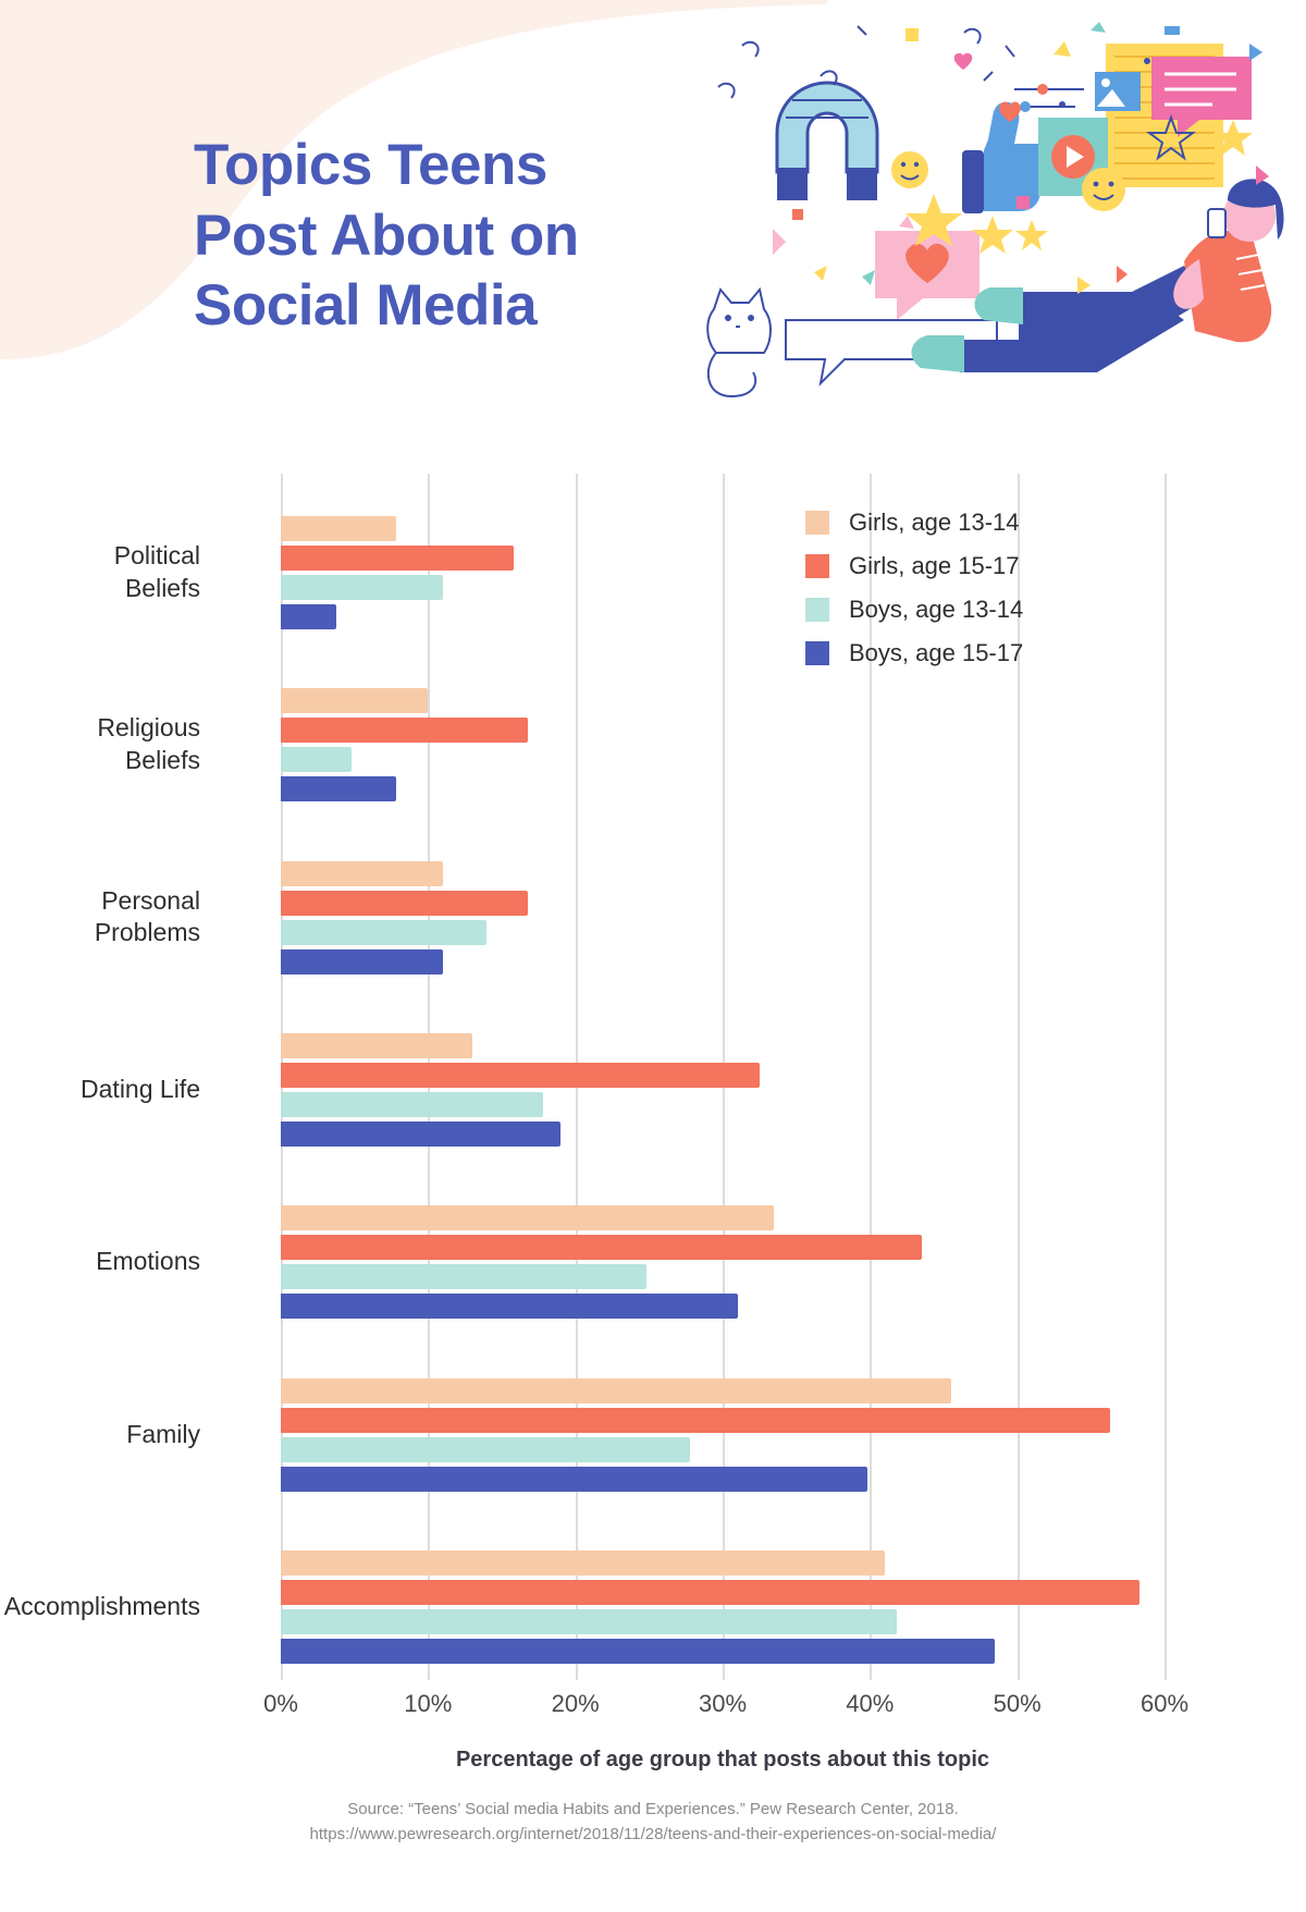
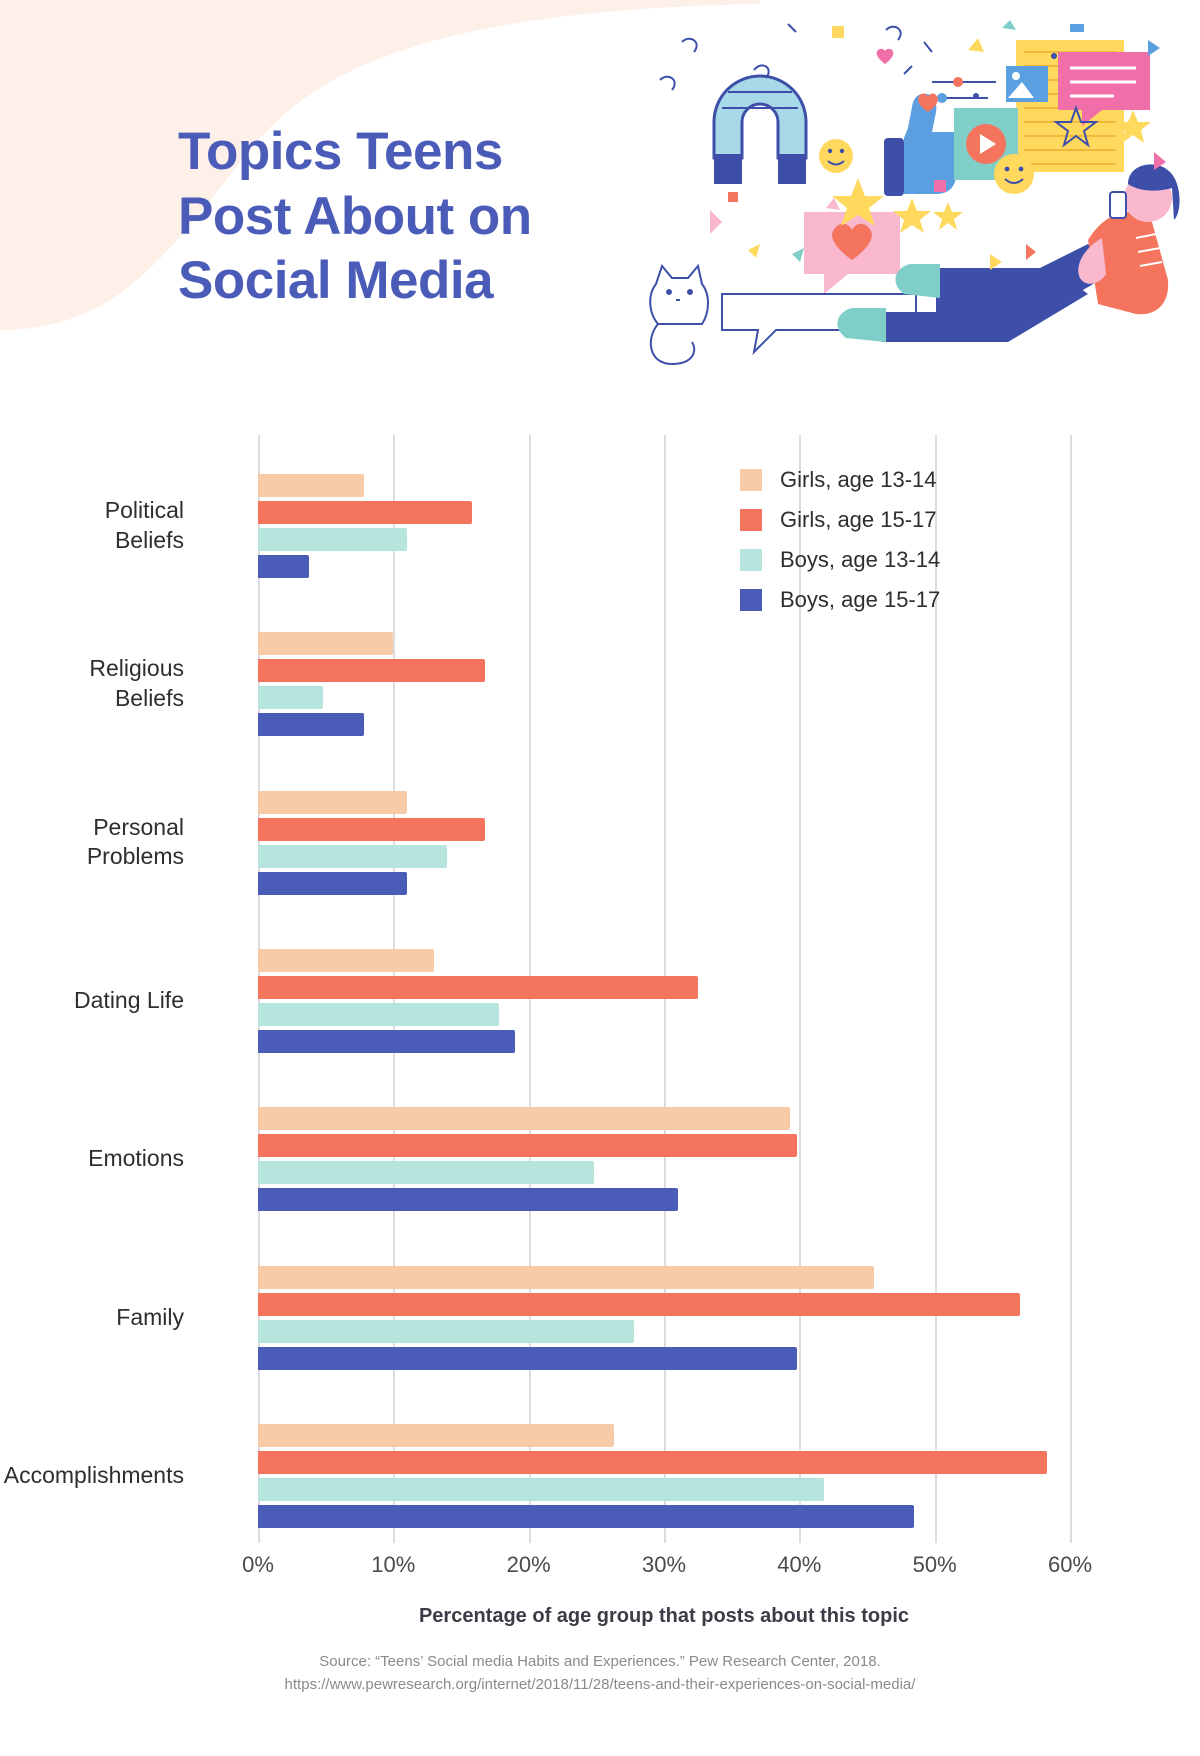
Girls, age 13-14/Emotions: 33.5% -> 39.3%
Girls, age 15-17/Emotions: 43.5% -> 39.8%
Girls, age 13-14/Accomplishments: 41.0% -> 26.3%
